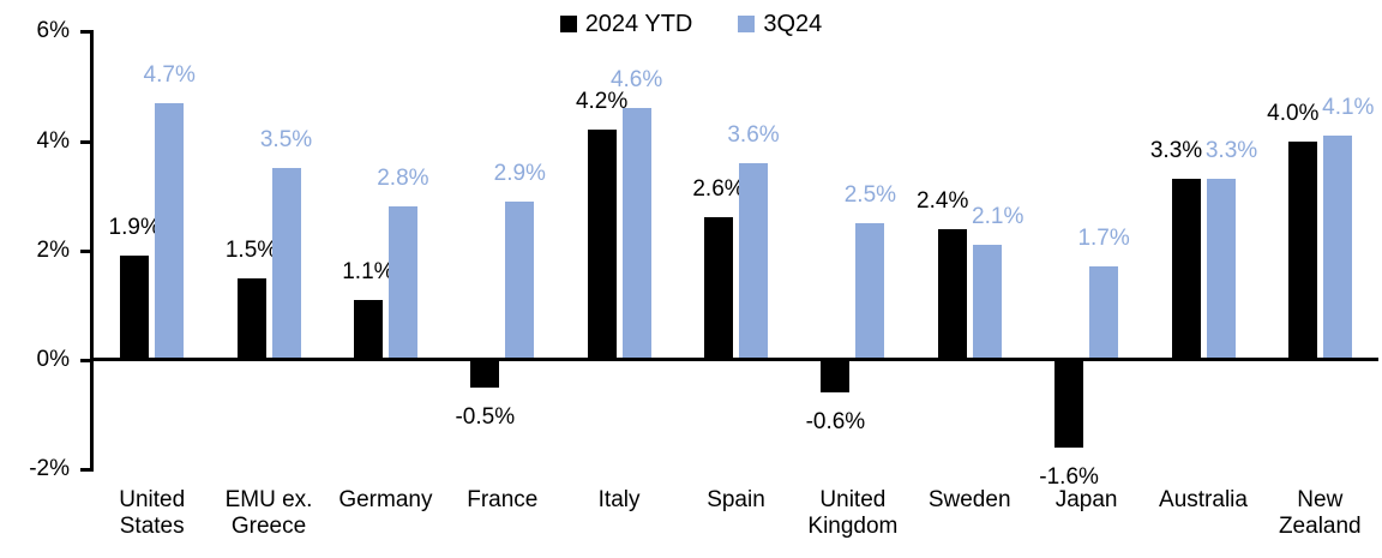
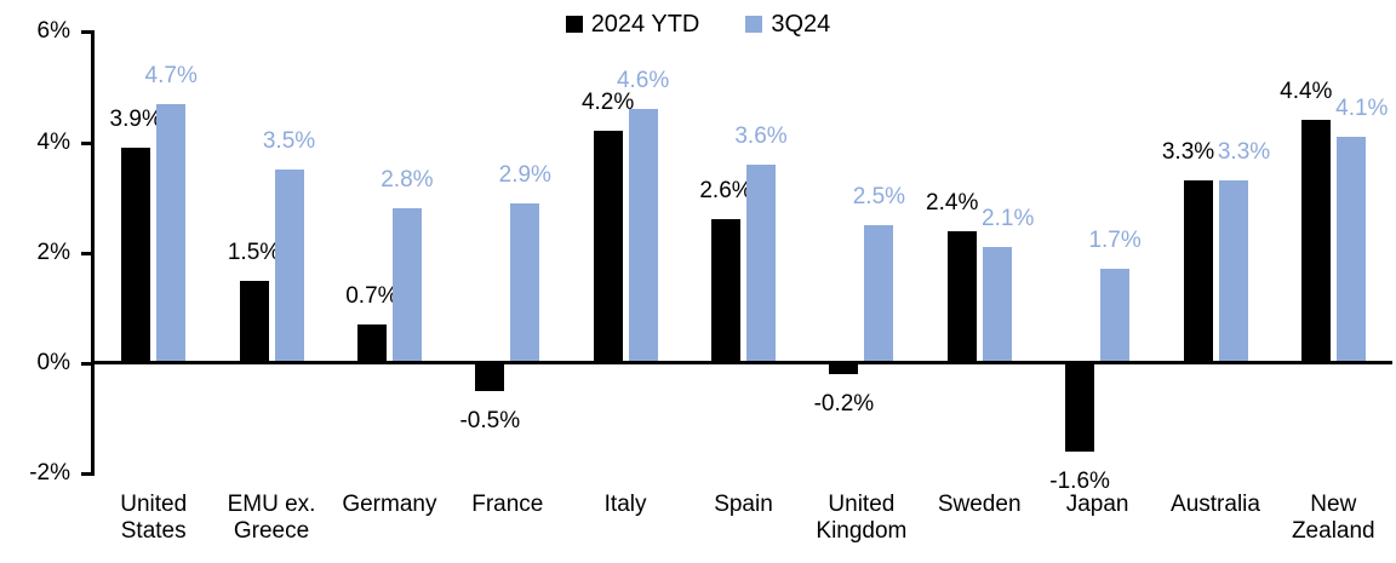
2024 YTD/United States: 1.9% -> 3.9%
2024 YTD/Germany: 1.1% -> 0.7%
2024 YTD/United Kingdom: -0.6% -> -0.2%
2024 YTD/New Zealand: 4.0% -> 4.4%
